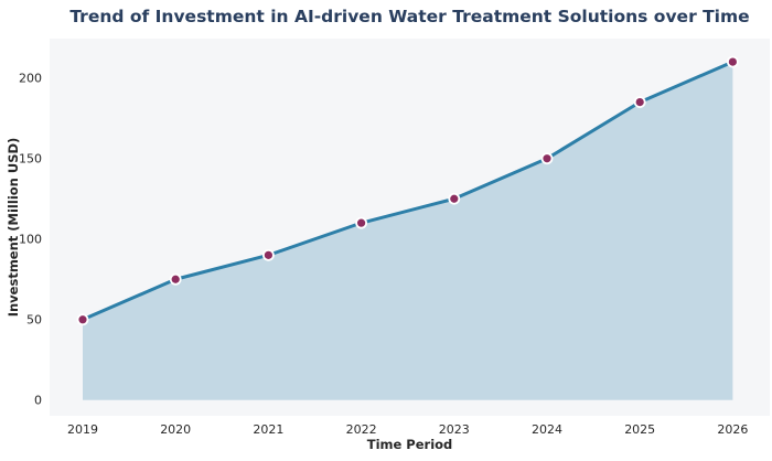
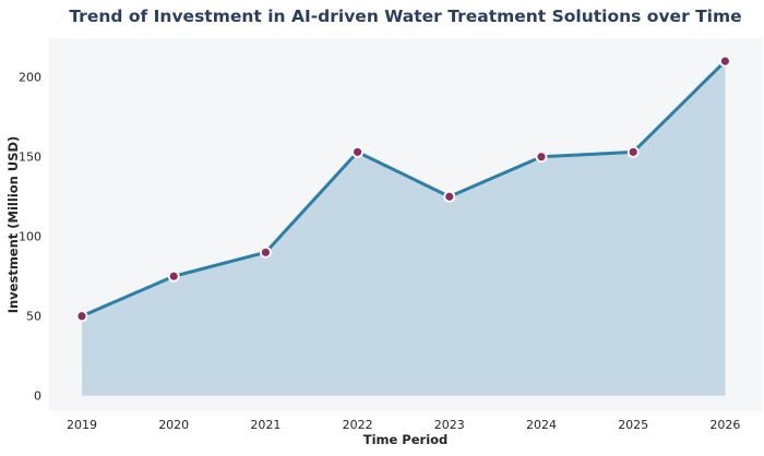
2022: 110 -> 153
2025: 185 -> 153
